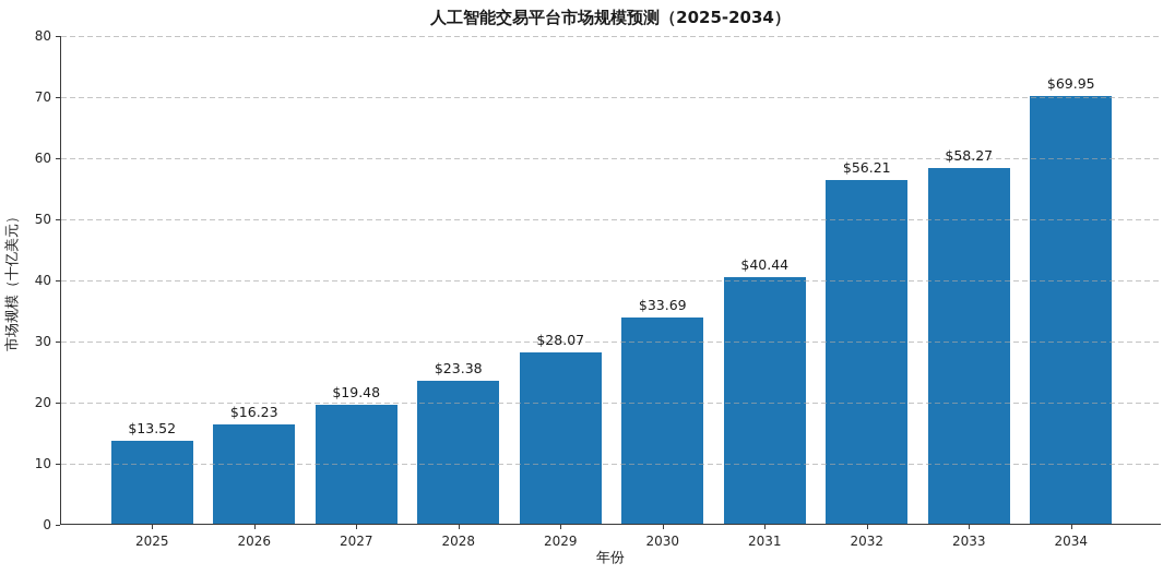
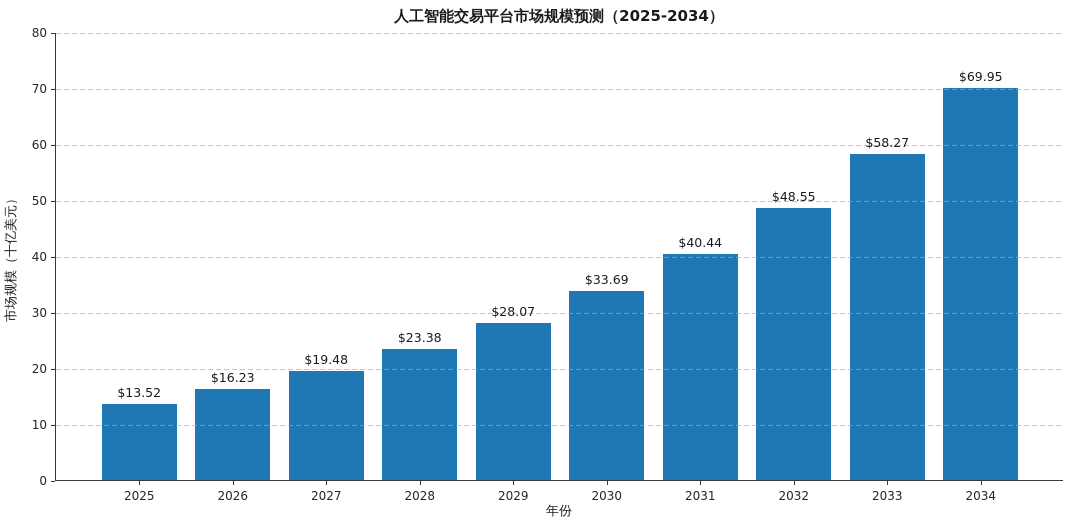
2032: $56.21 -> $48.55
